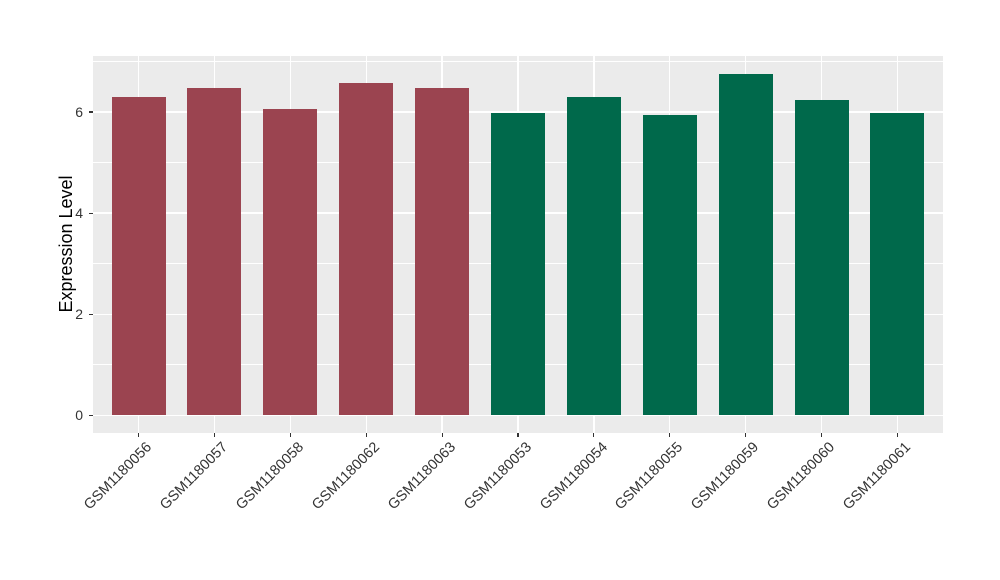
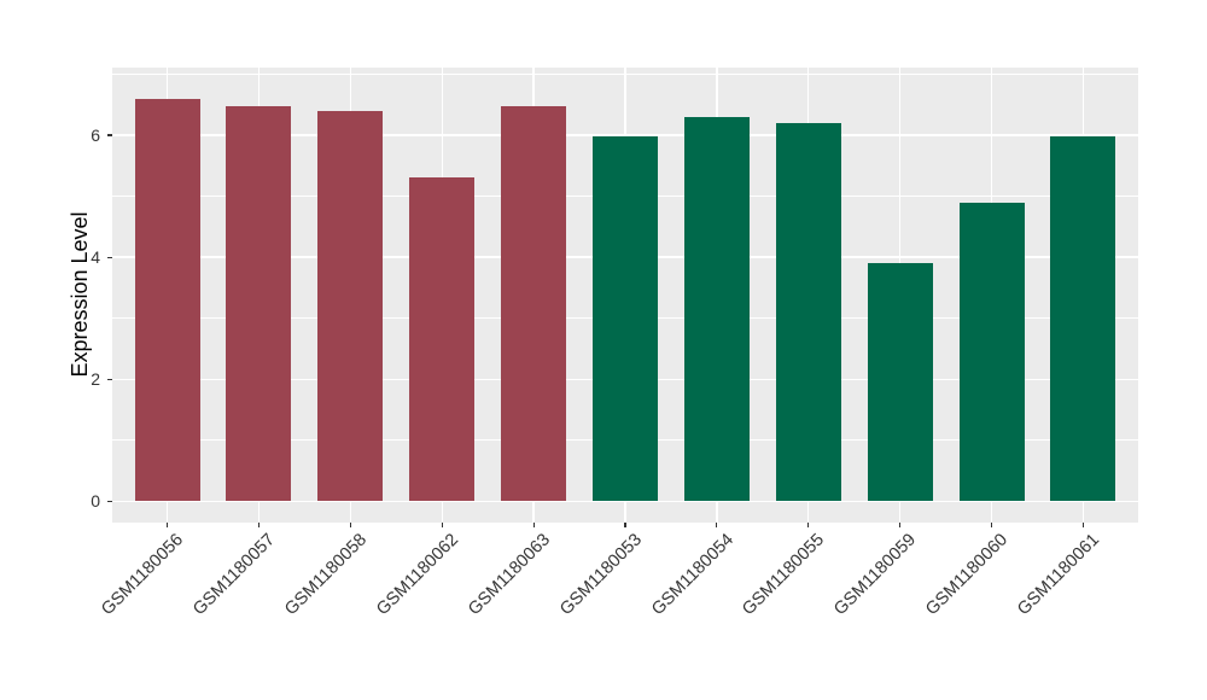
GSM1180056: 6.3 -> 6.6
GSM1180058: 6.1 -> 6.4
GSM1180062: 6.6 -> 5.3
GSM1180055: 5.9 -> 6.2
GSM1180059: 6.8 -> 3.9
GSM1180060: 6.2 -> 4.9
